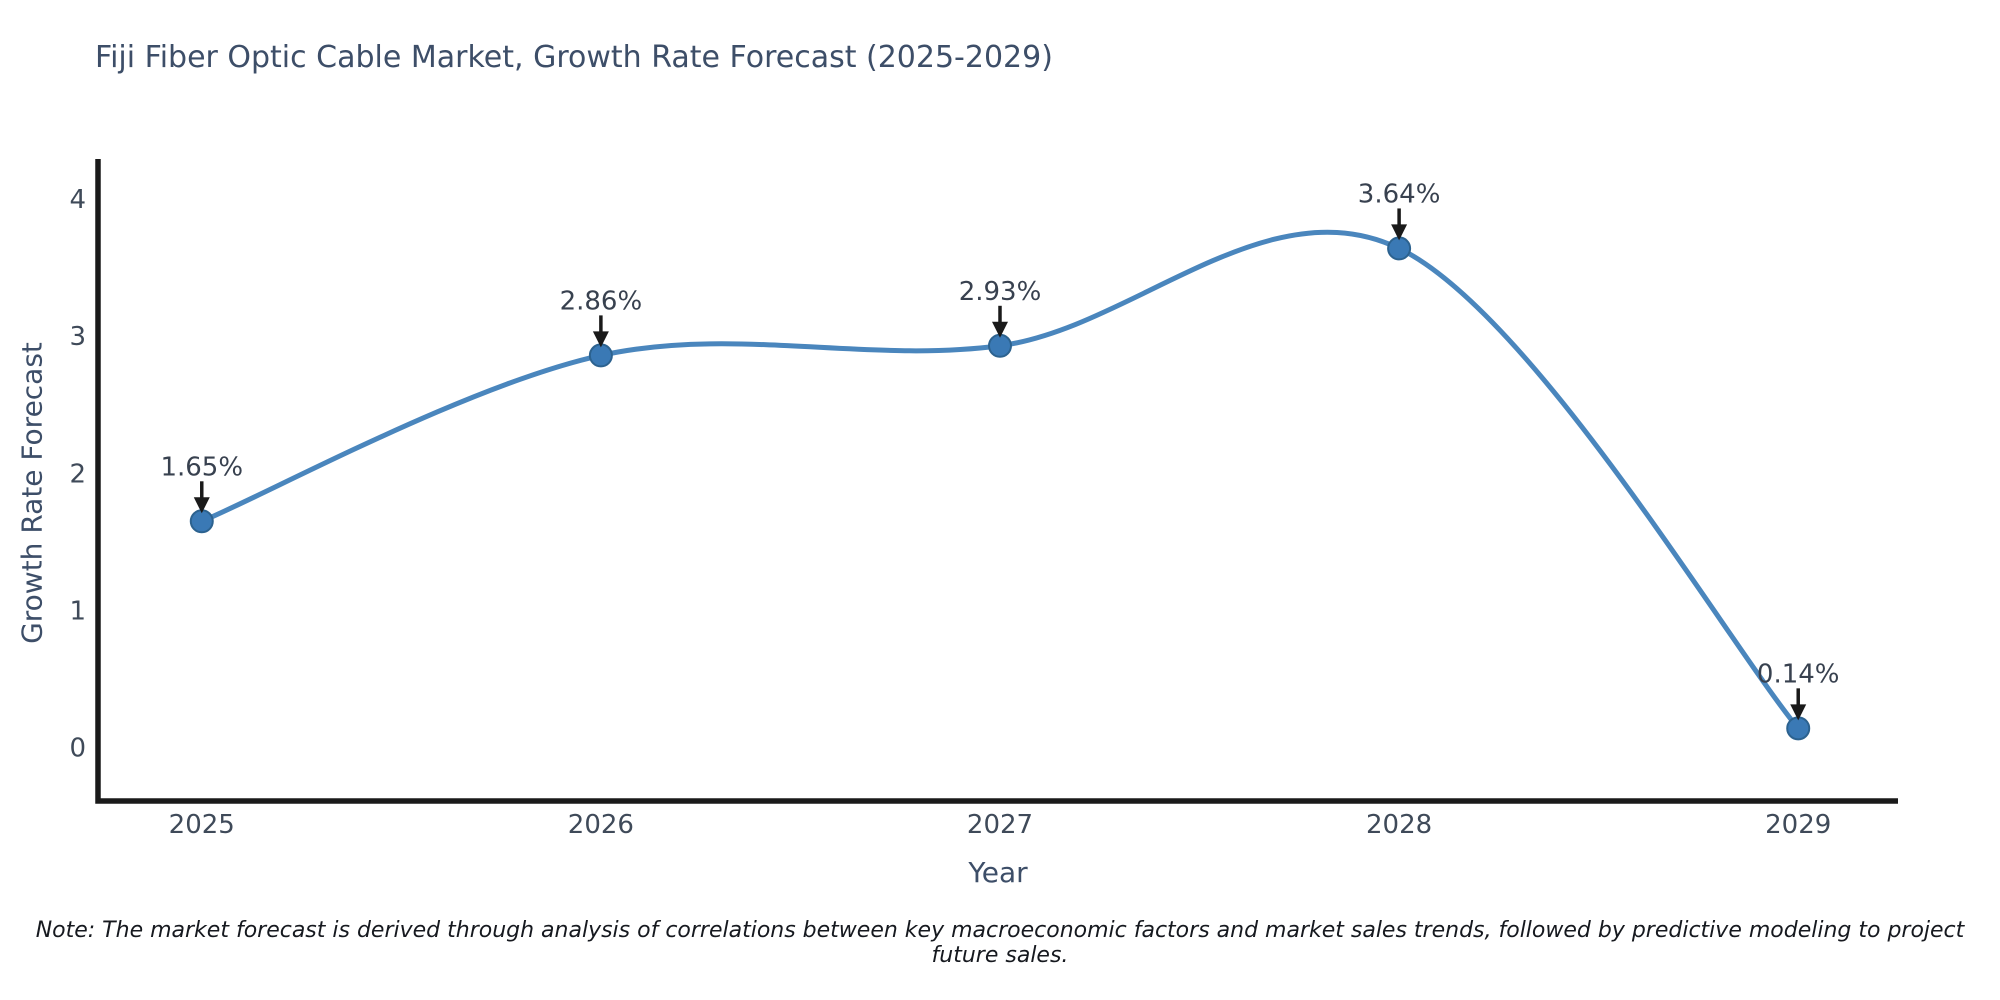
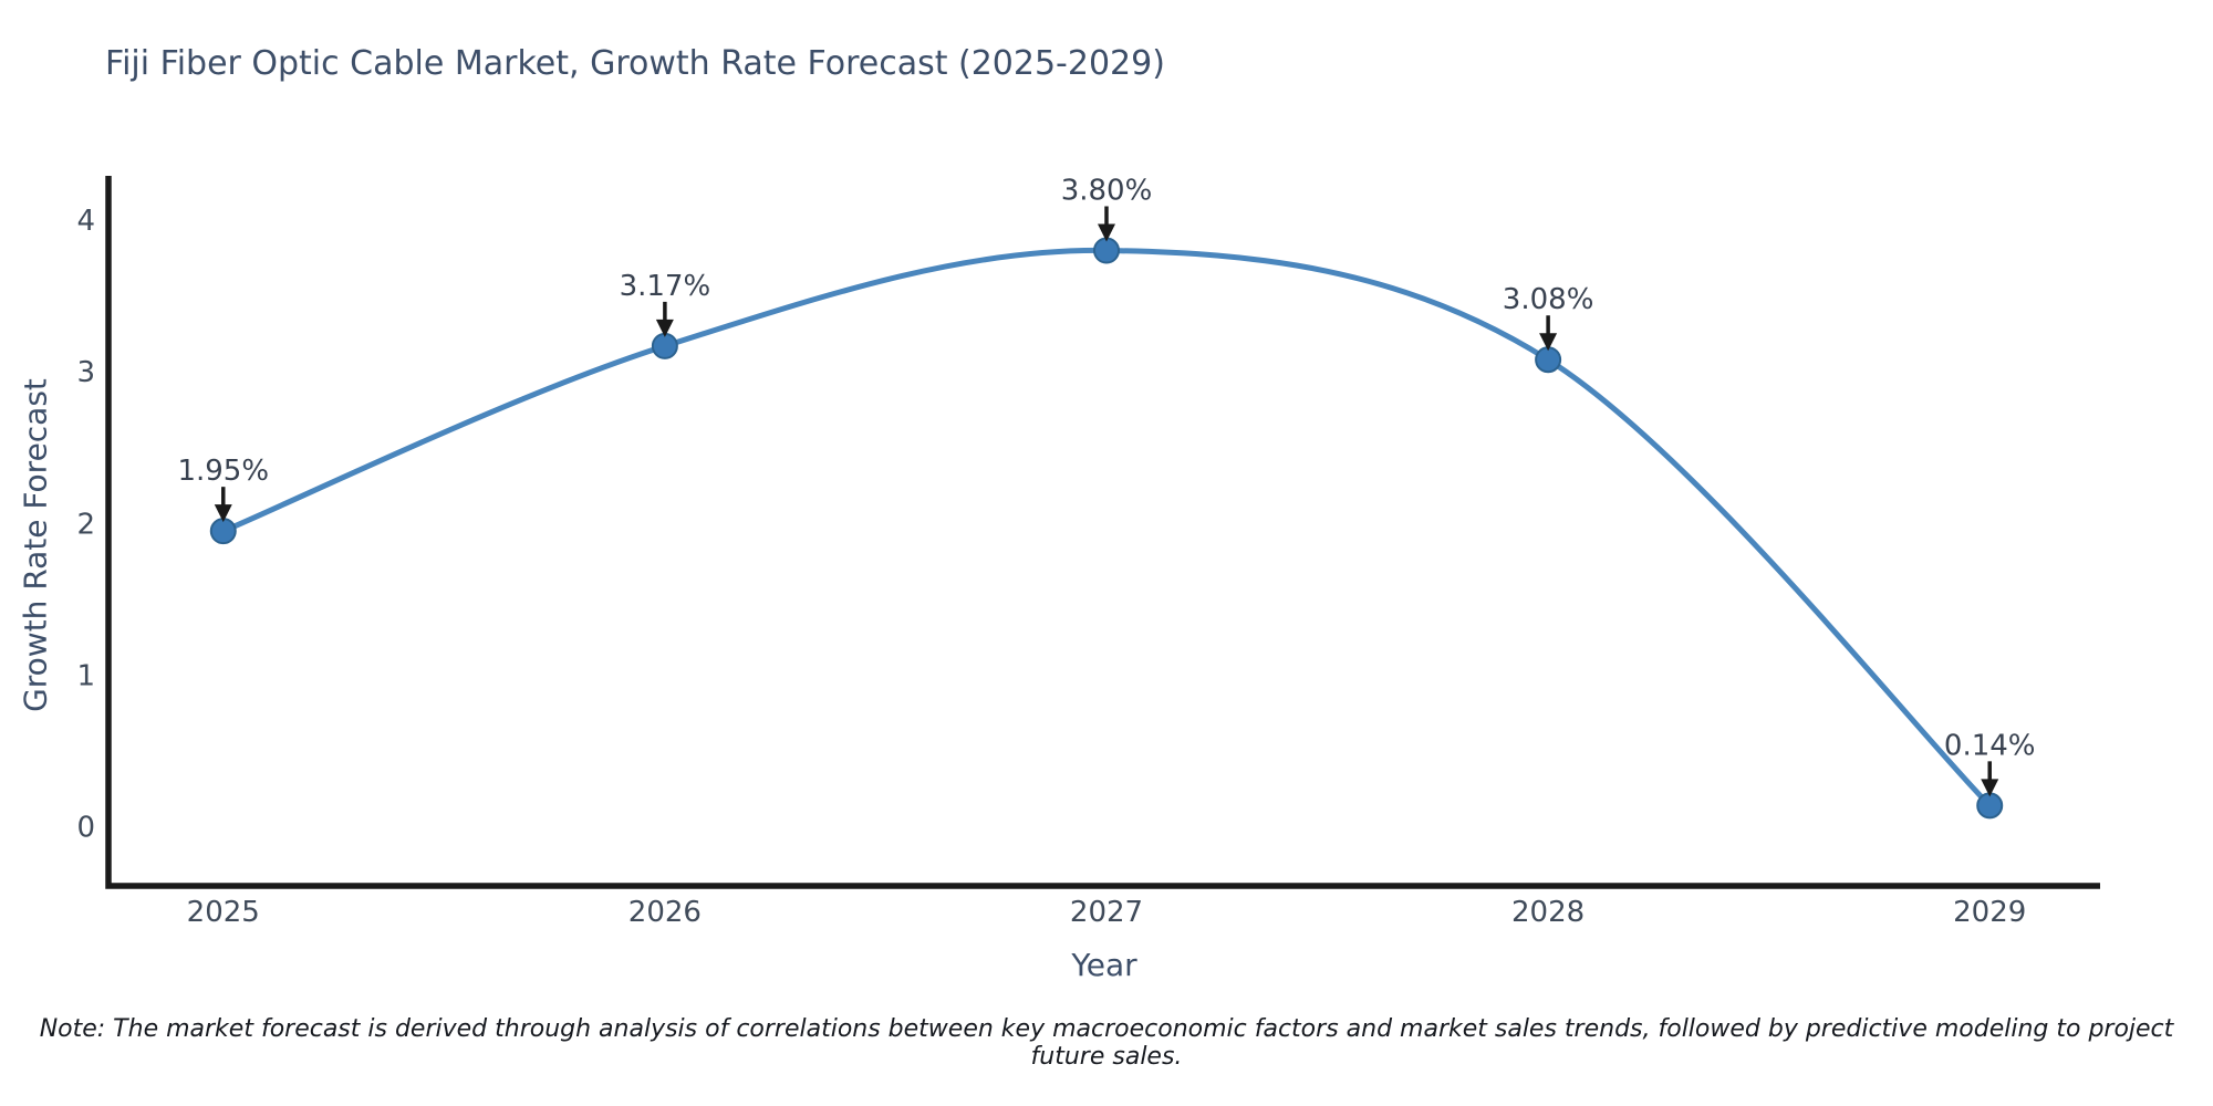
2025: 1.65% -> 1.95%
2026: 2.86% -> 3.17%
2027: 2.93% -> 3.80%
2028: 3.64% -> 3.08%
